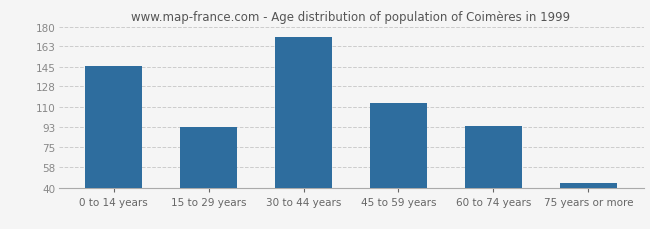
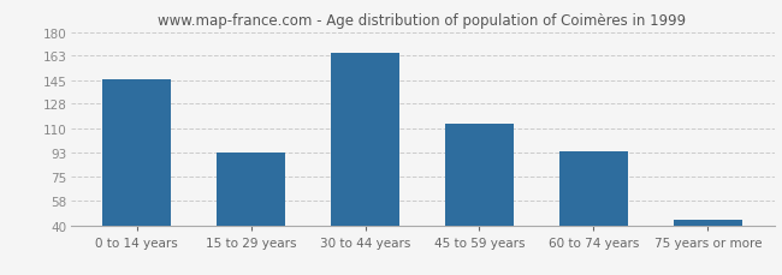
30 to 44 years: 171 -> 165
